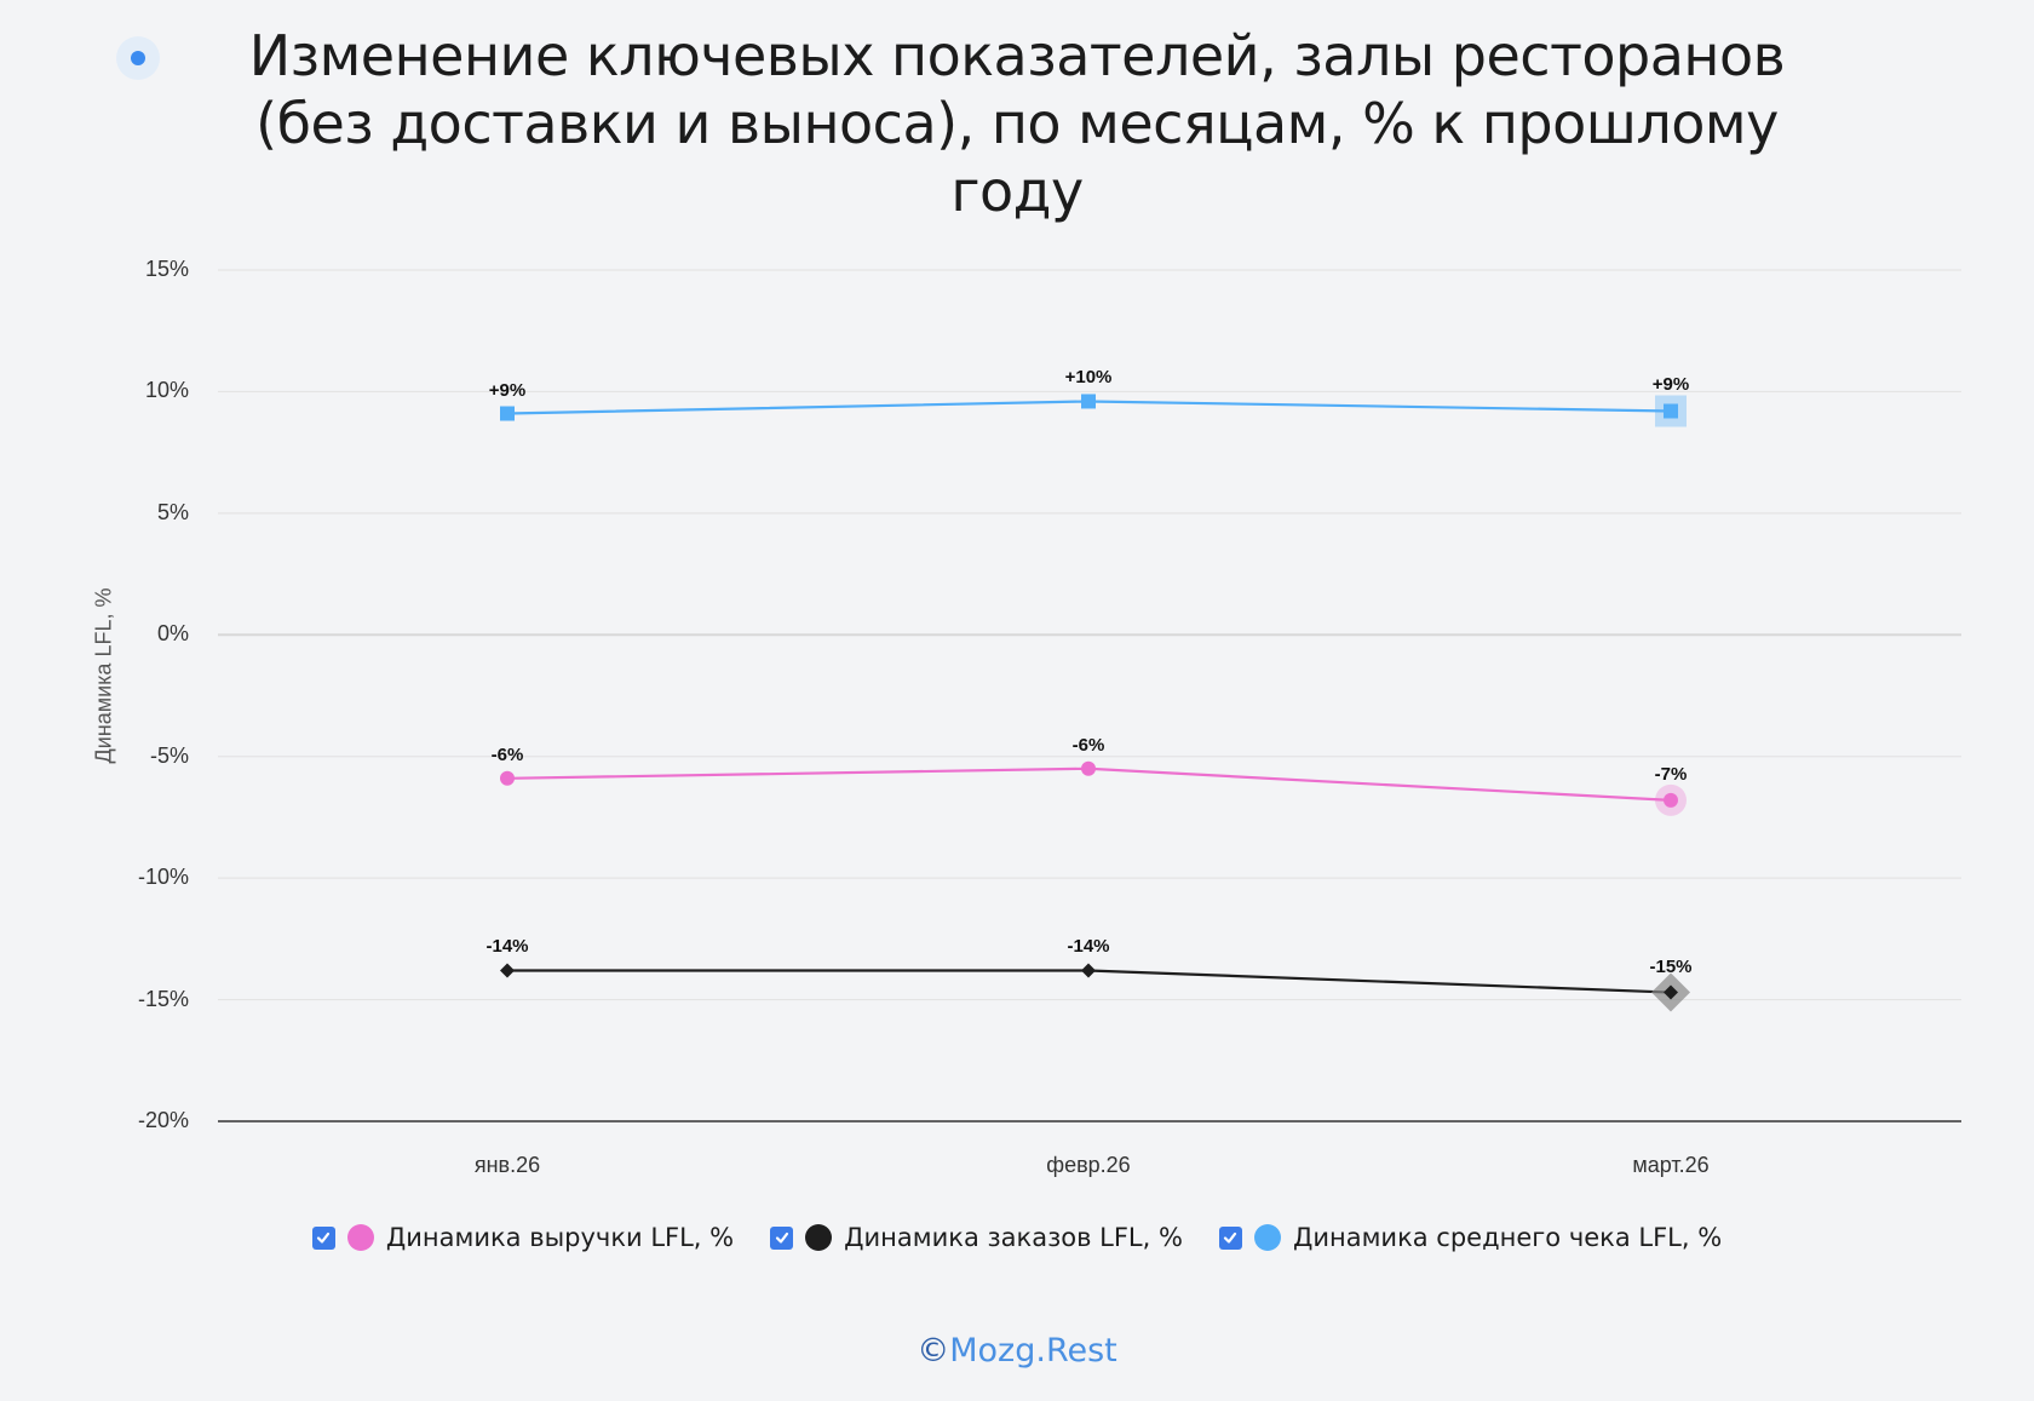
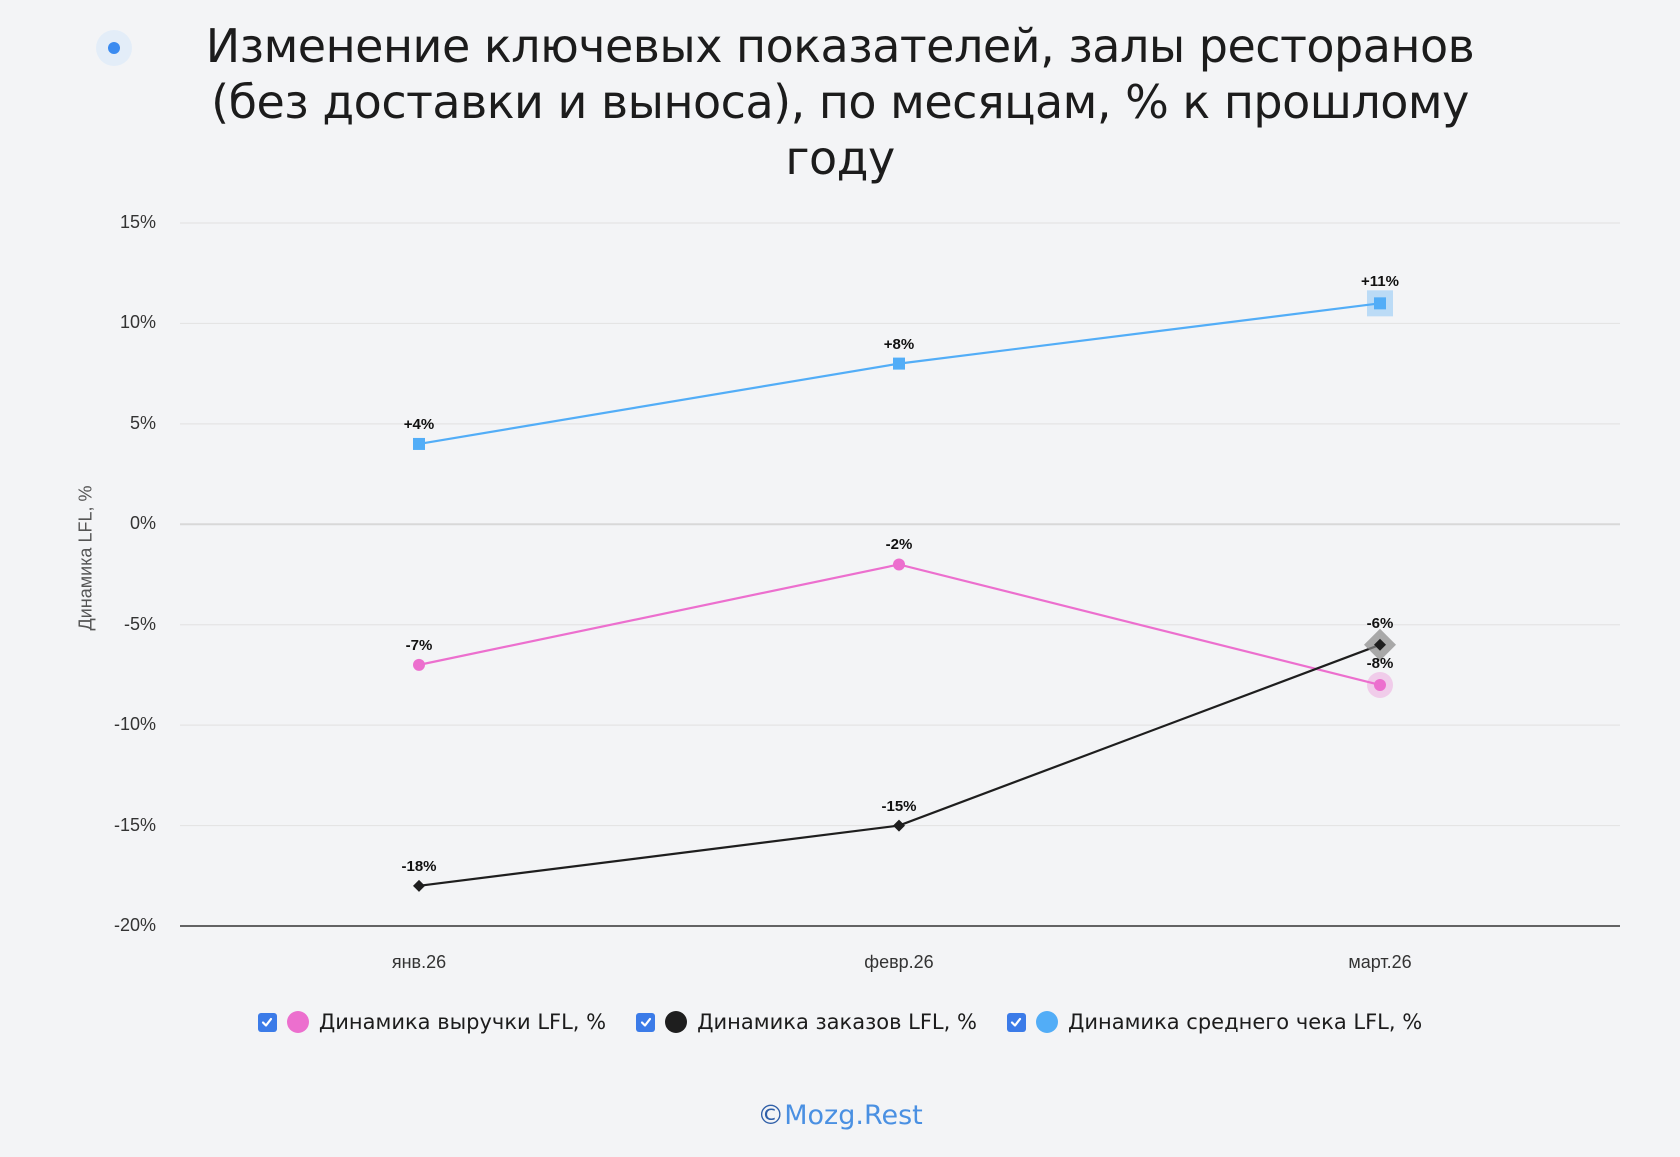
Динамика выручки LFL, %/янв.26: -6% -> -7%
Динамика заказов LFL, %/янв.26: -14% -> -18%
Динамика среднего чека LFL, %/янв.26: +9% -> +4%
Динамика выручки LFL, %/февр.26: -6% -> -2%
Динамика заказов LFL, %/февр.26: -14% -> -15%
Динамика среднего чека LFL, %/февр.26: +10% -> +8%
Динамика выручки LFL, %/март.26: -7% -> -8%
Динамика заказов LFL, %/март.26: -15% -> -6%
Динамика среднего чека LFL, %/март.26: +9% -> +11%
